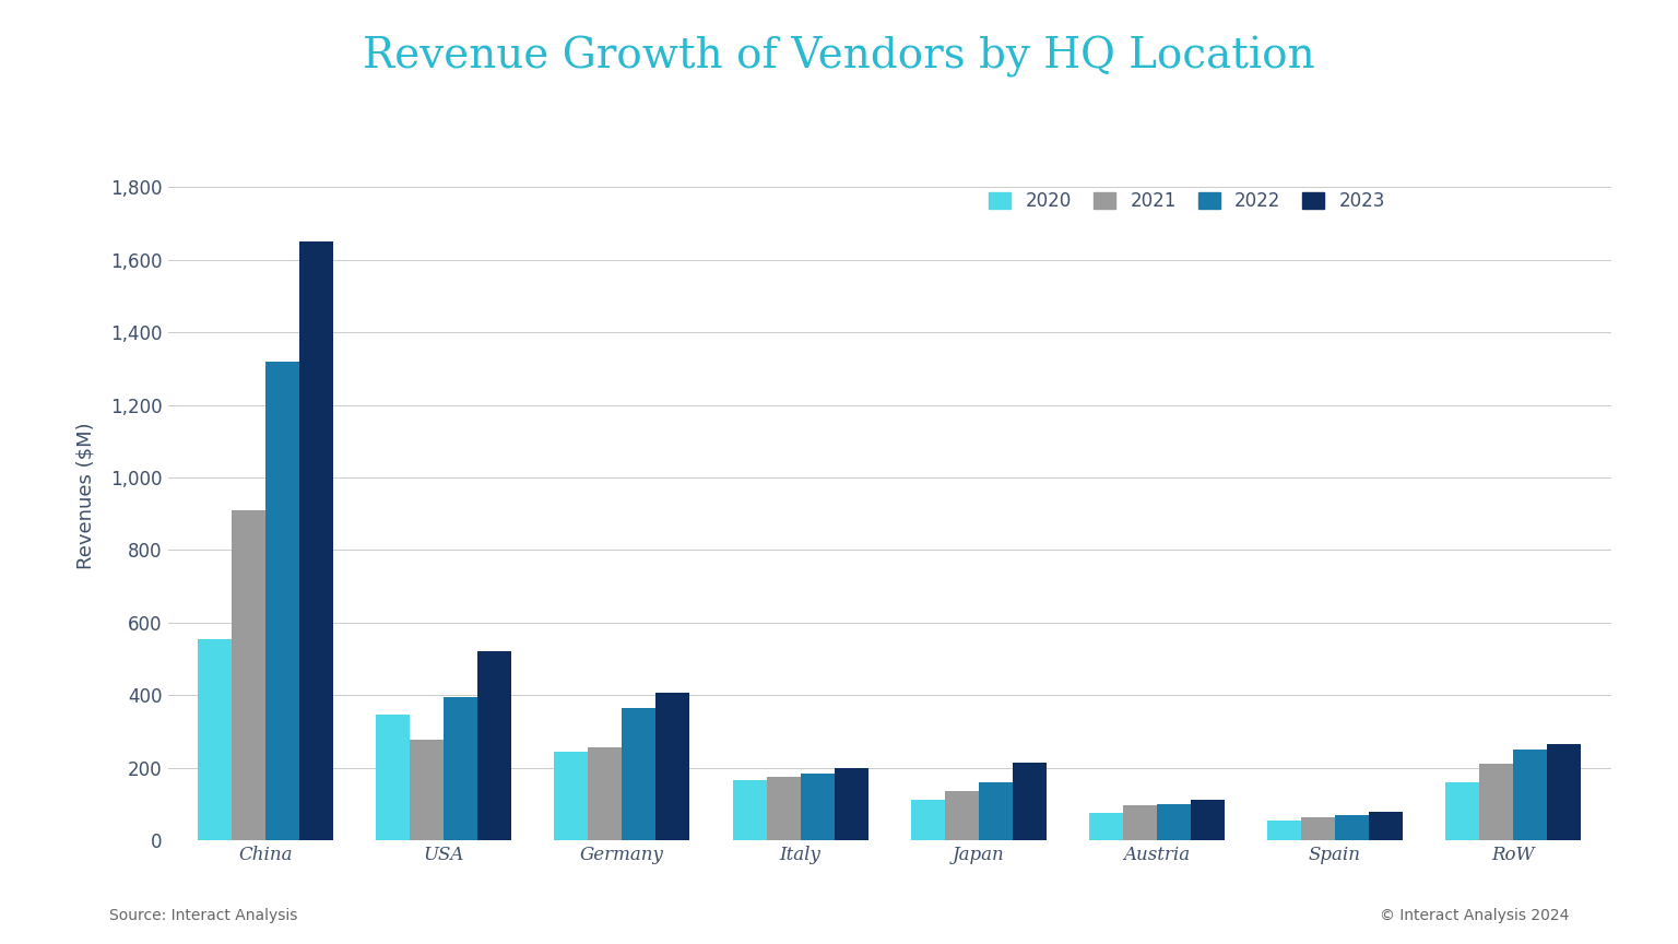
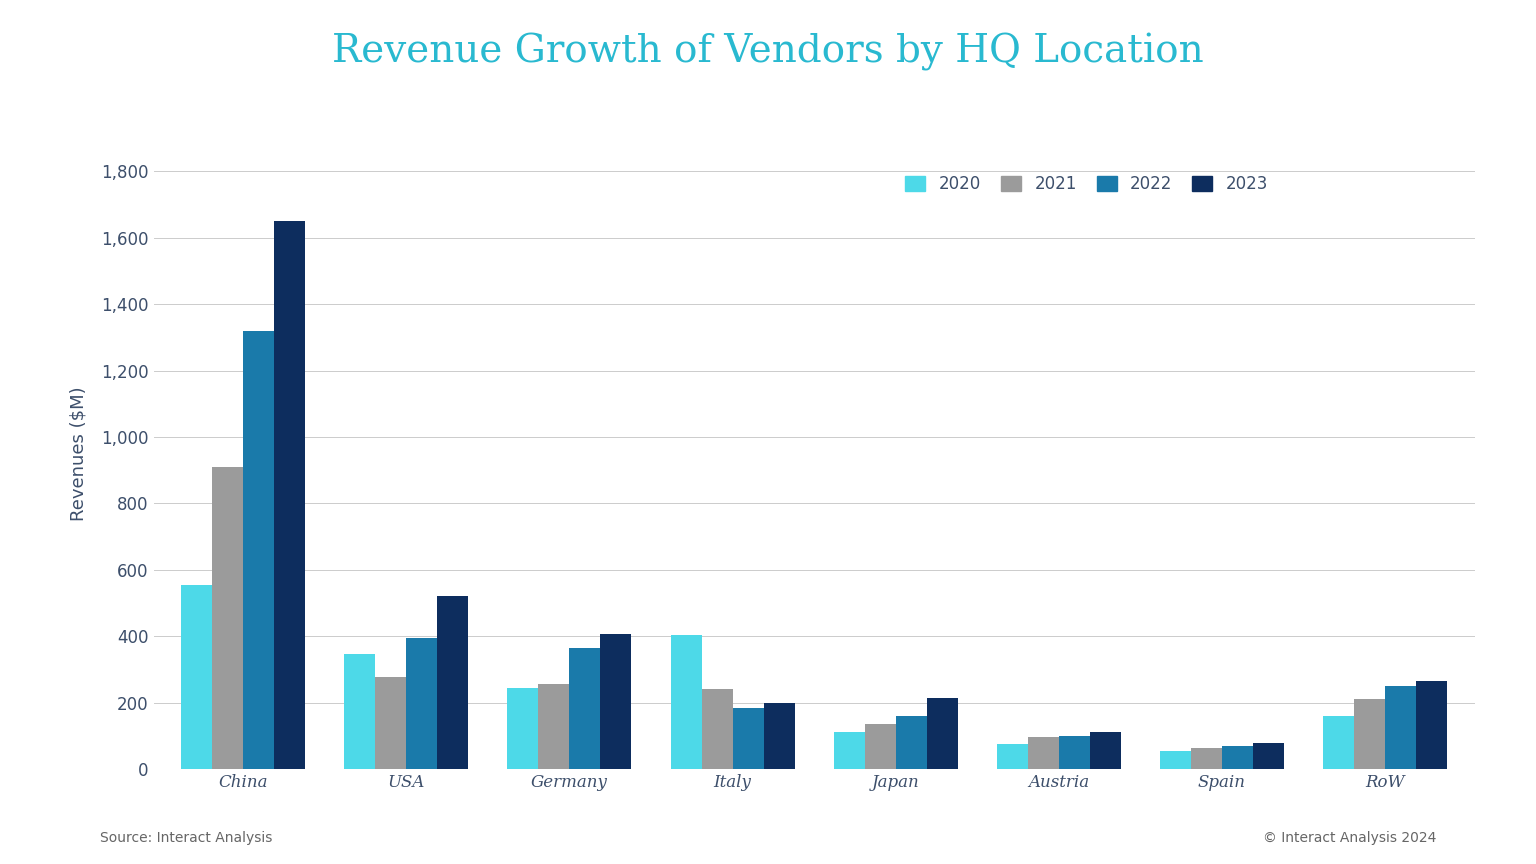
2020/Italy: 165 -> 405
2021/Italy: 175 -> 240
